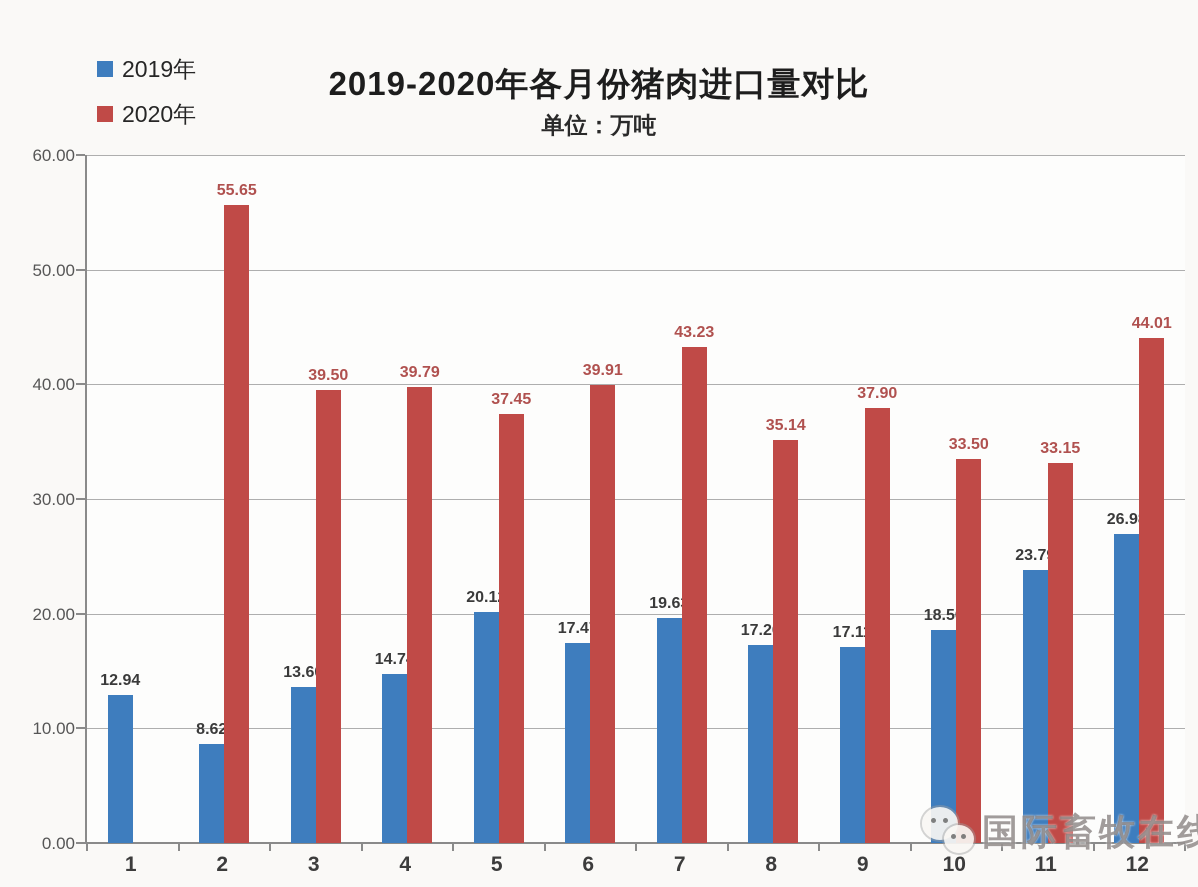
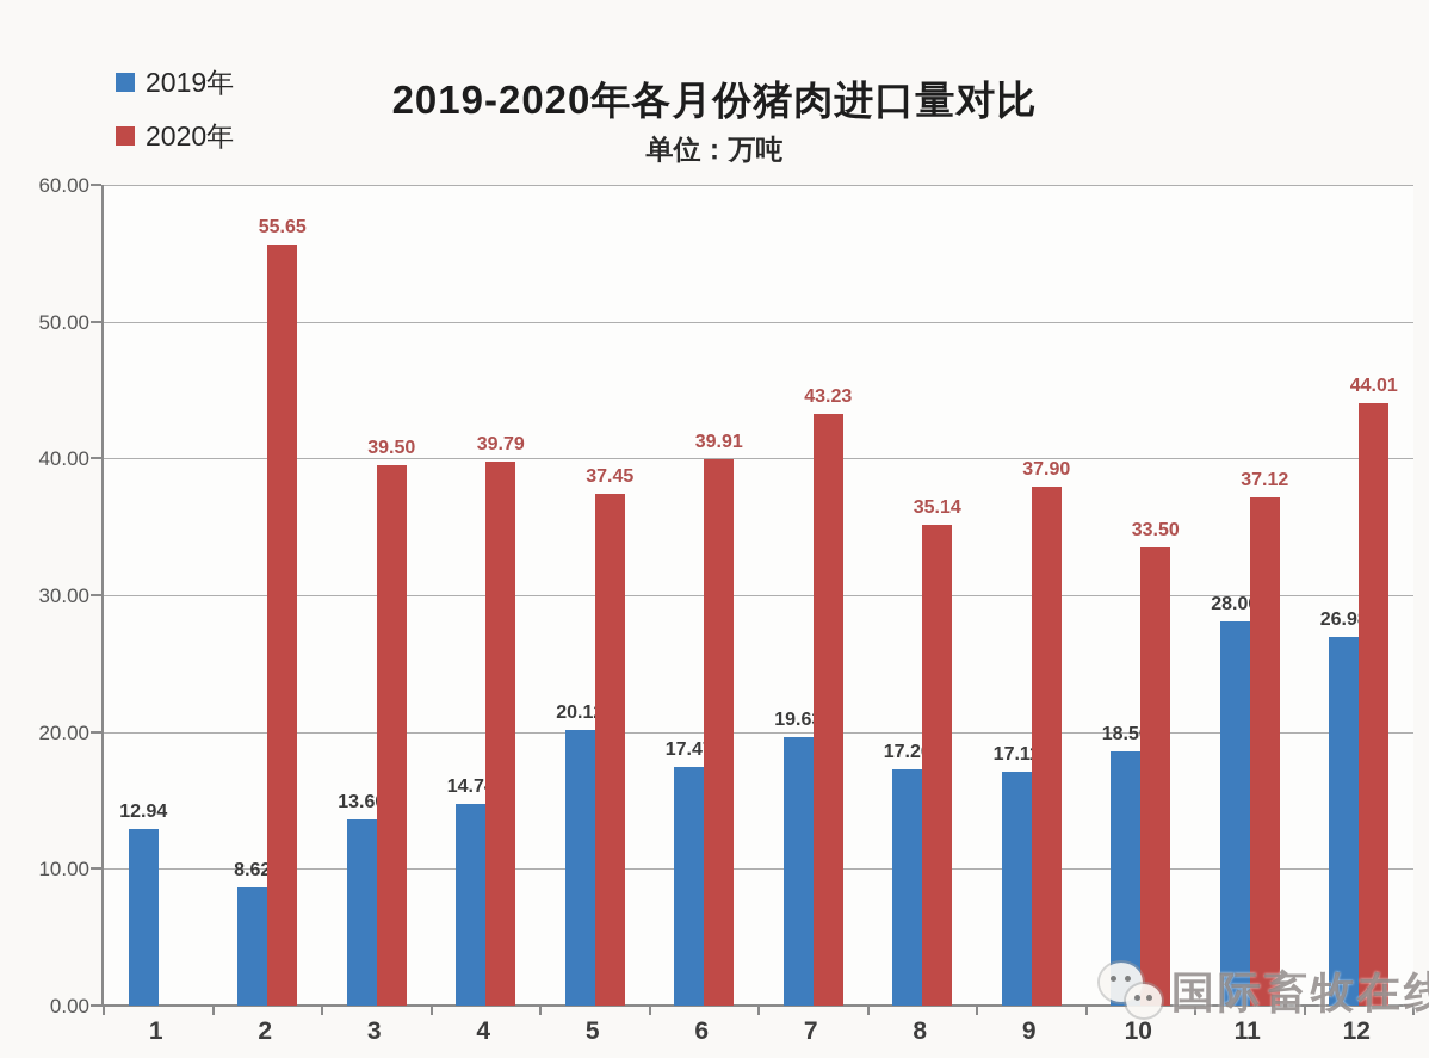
2019年/11: 23.79 -> 28.06
2020年/11: 33.15 -> 37.12
